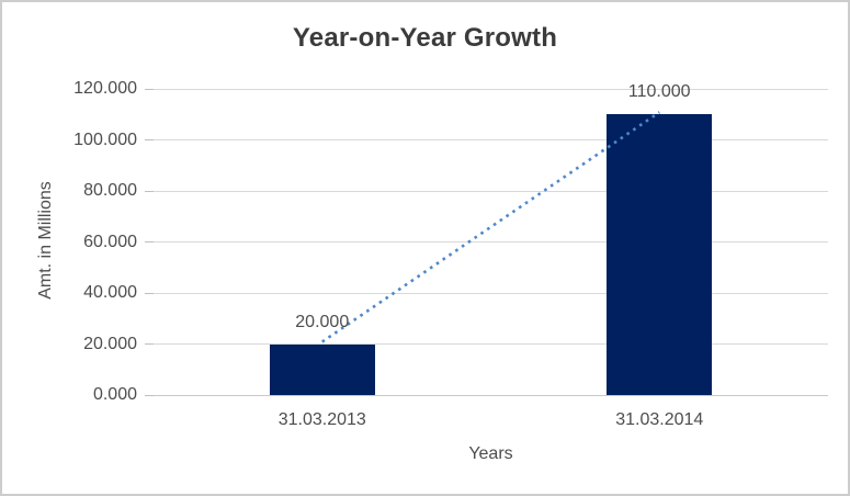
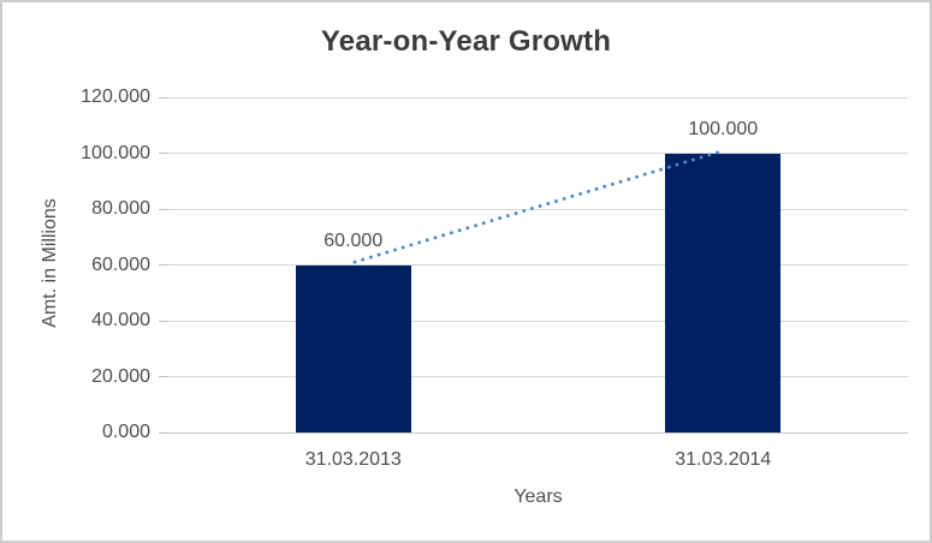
31.03.2013: 20.000 -> 60.000
31.03.2014: 110.000 -> 100.000
